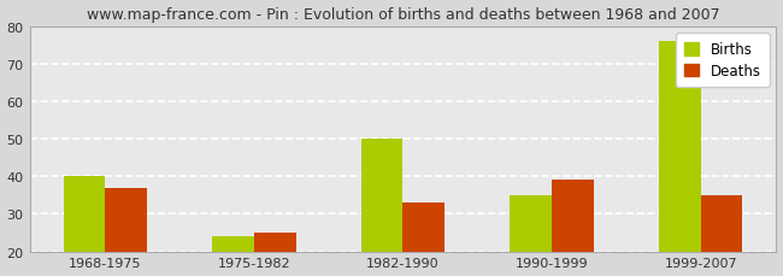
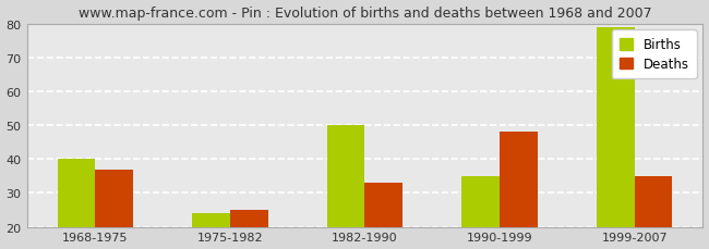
Deaths/1990-1999: 39 -> 48
Births/1999-2007: 76 -> 79
